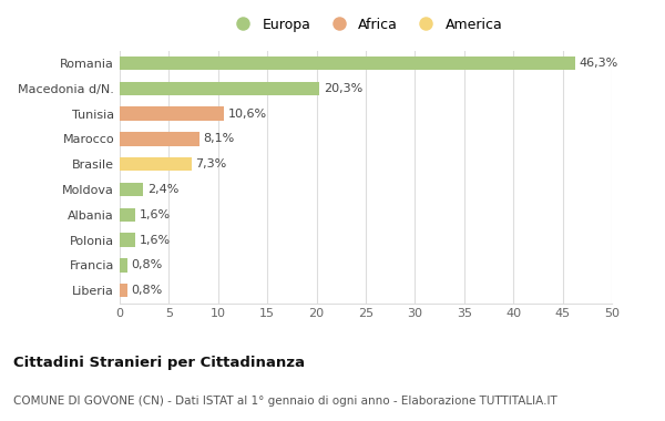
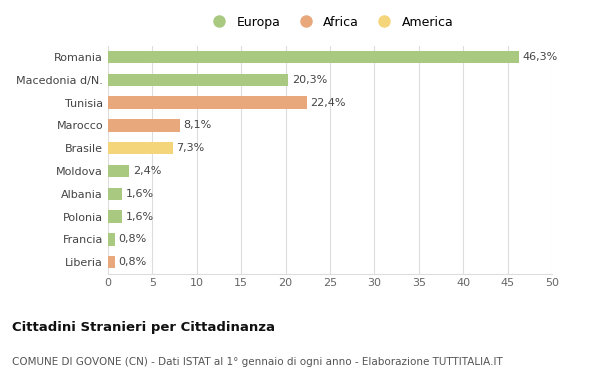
Tunisia: 10,6% -> 22,4%
